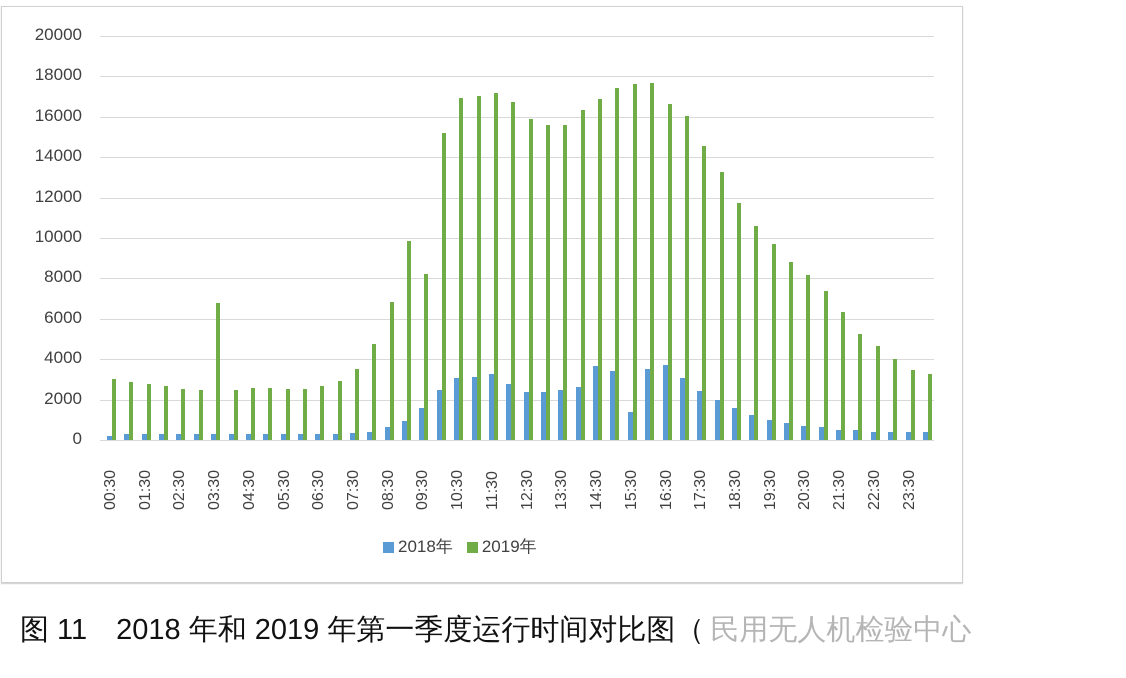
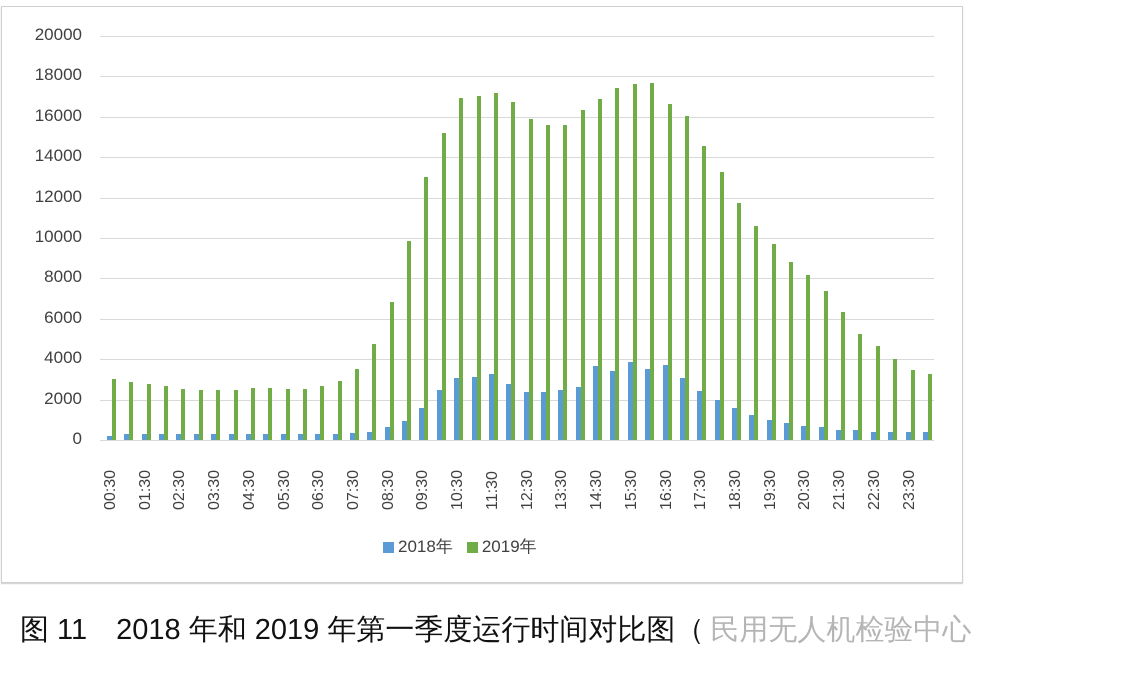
2019年/03:30: 6800 -> 2500
2019年/09:30: 8200 -> 13000
2018年/15:30: 1400 -> 3900
